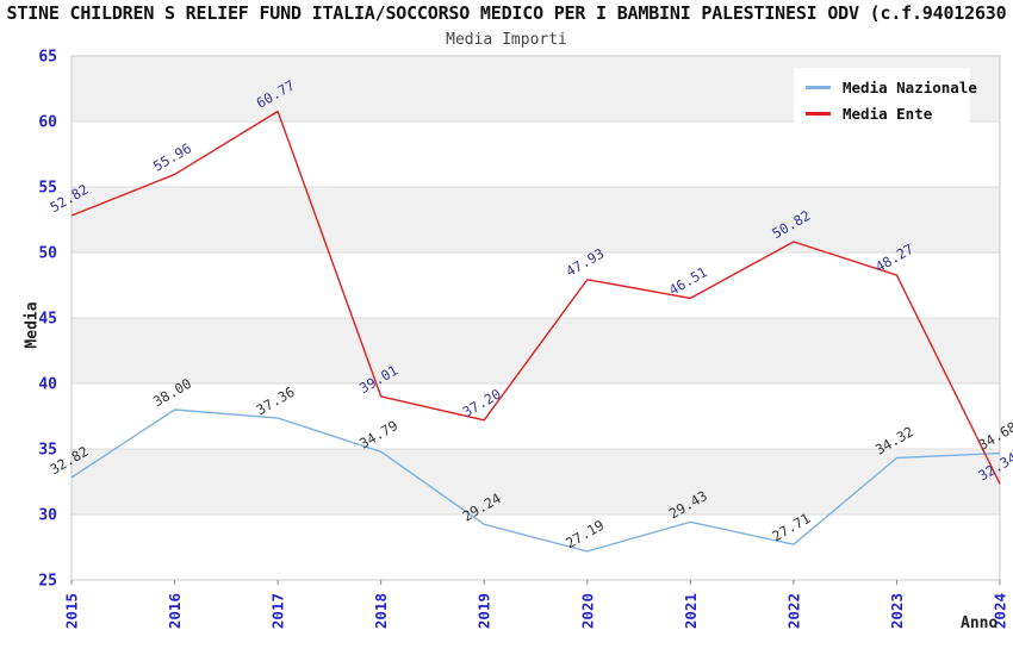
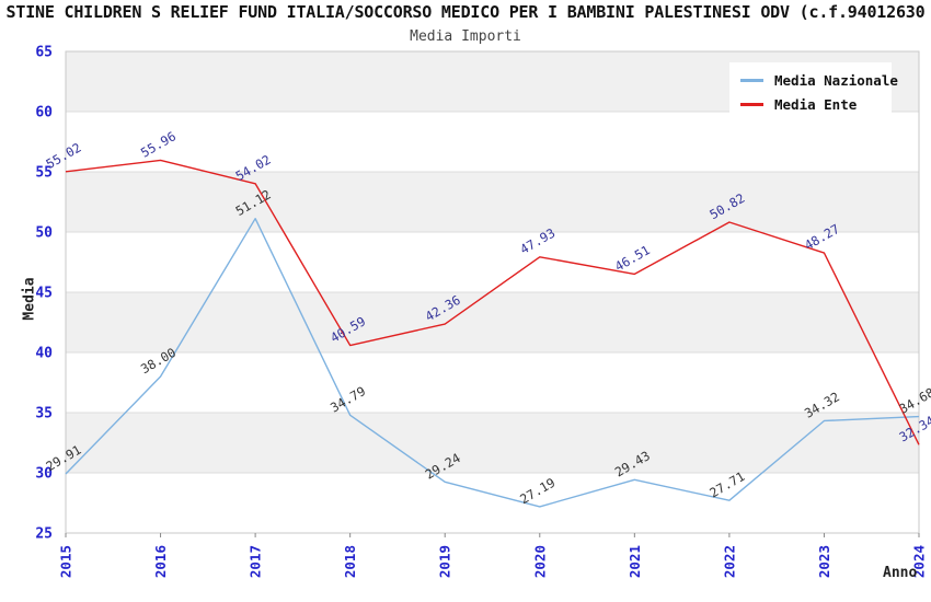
Media Nazionale/2015: 32.82 -> 29.91
Media Ente/2015: 52.82 -> 55.02
Media Nazionale/2017: 37.36 -> 51.12
Media Ente/2017: 60.77 -> 54.02
Media Ente/2018: 39.01 -> 40.59
Media Ente/2019: 37.20 -> 42.36
